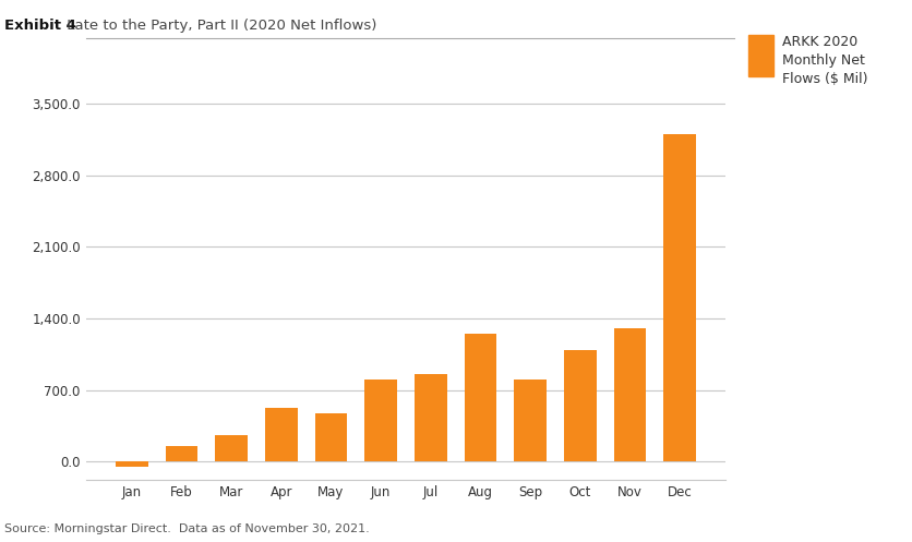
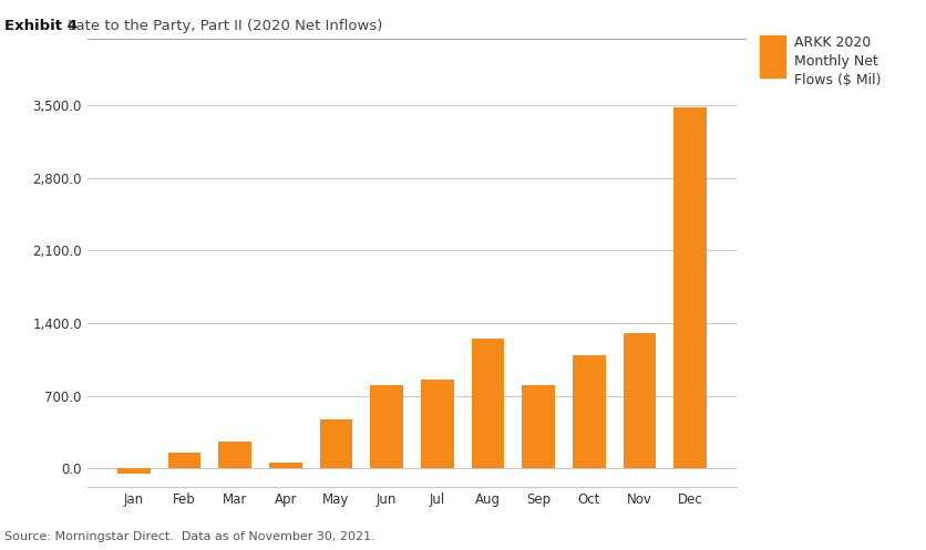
Apr: 530 -> 60
Dec: 3,200 -> 3,480
